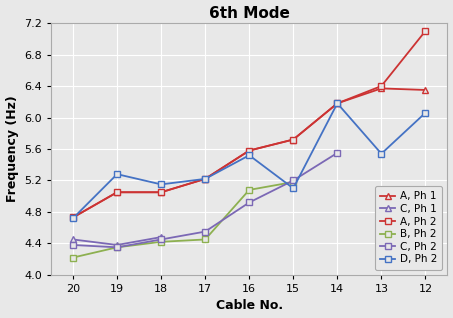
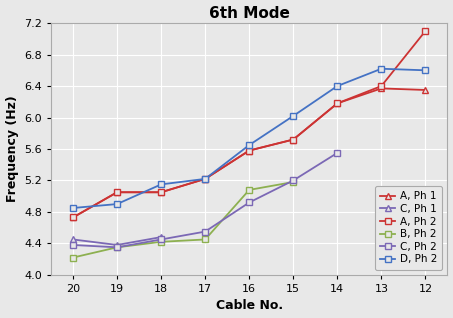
D, Ph 2/20: 4.72 -> 4.85
D, Ph 2/19: 5.28 -> 4.90
D, Ph 2/16: 5.52 -> 5.65
D, Ph 2/15: 5.10 -> 6.02
D, Ph 2/14: 6.18 -> 6.40
D, Ph 2/13: 5.54 -> 6.62
D, Ph 2/12: 6.06 -> 6.60
